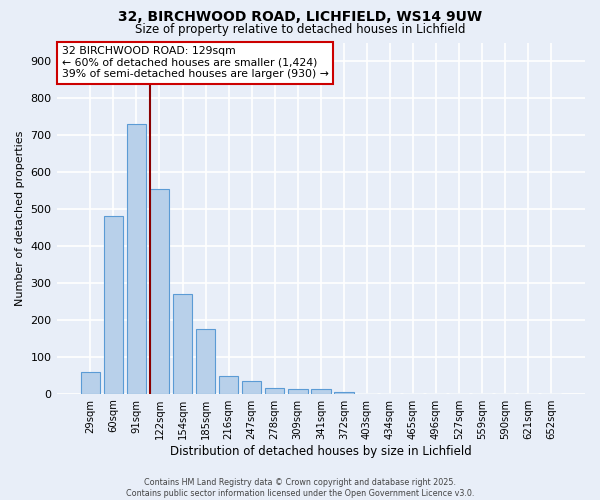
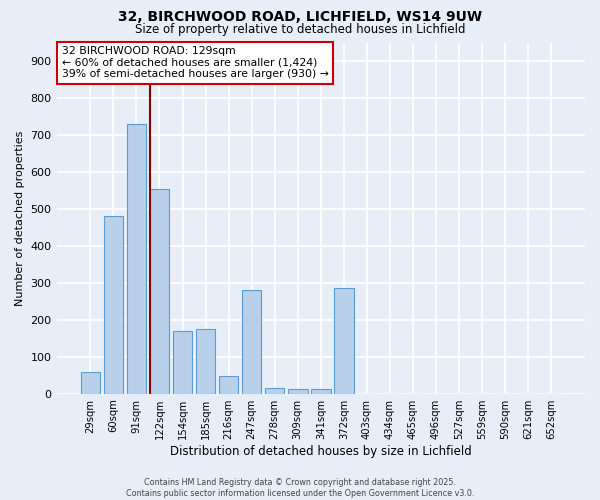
154sqm: 270 -> 170
247sqm: 35 -> 280
372sqm: 5 -> 285
